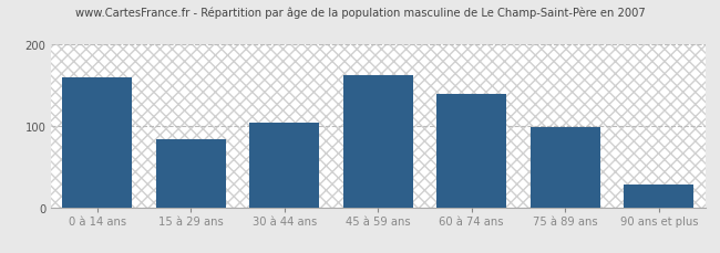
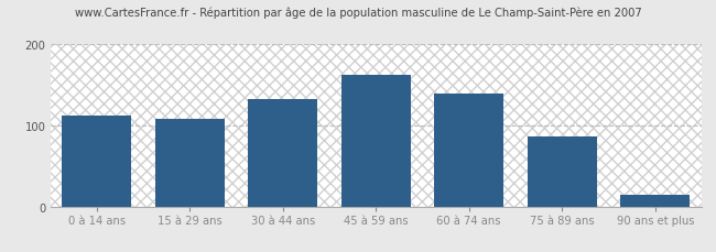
0 à 14 ans: 160 -> 112
15 à 29 ans: 84 -> 108
30 à 44 ans: 104 -> 132
75 à 89 ans: 98 -> 87
90 ans et plus: 28 -> 14
